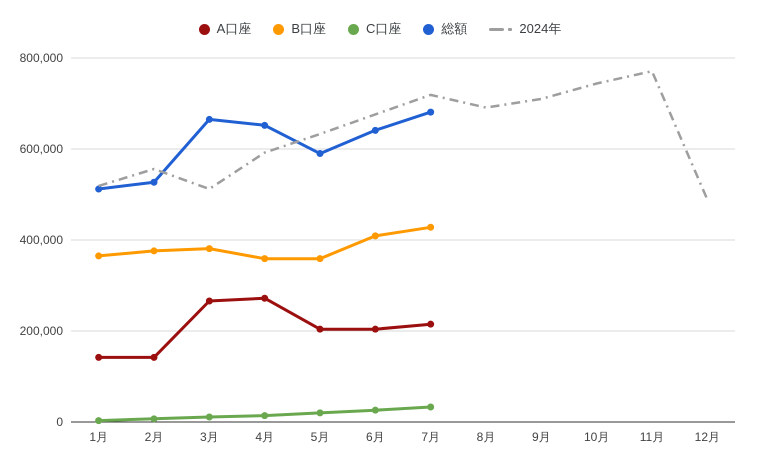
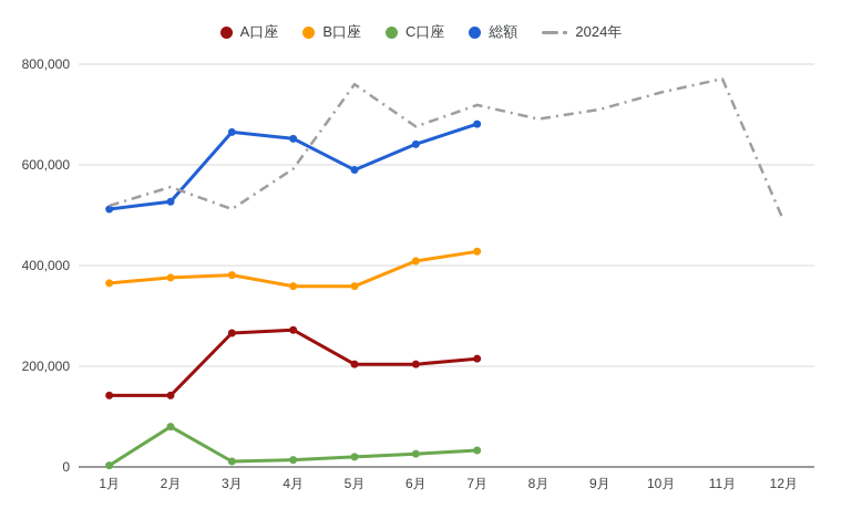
C口座/2月: 10000 -> 80000
2024年/5月: 630000 -> 760000
